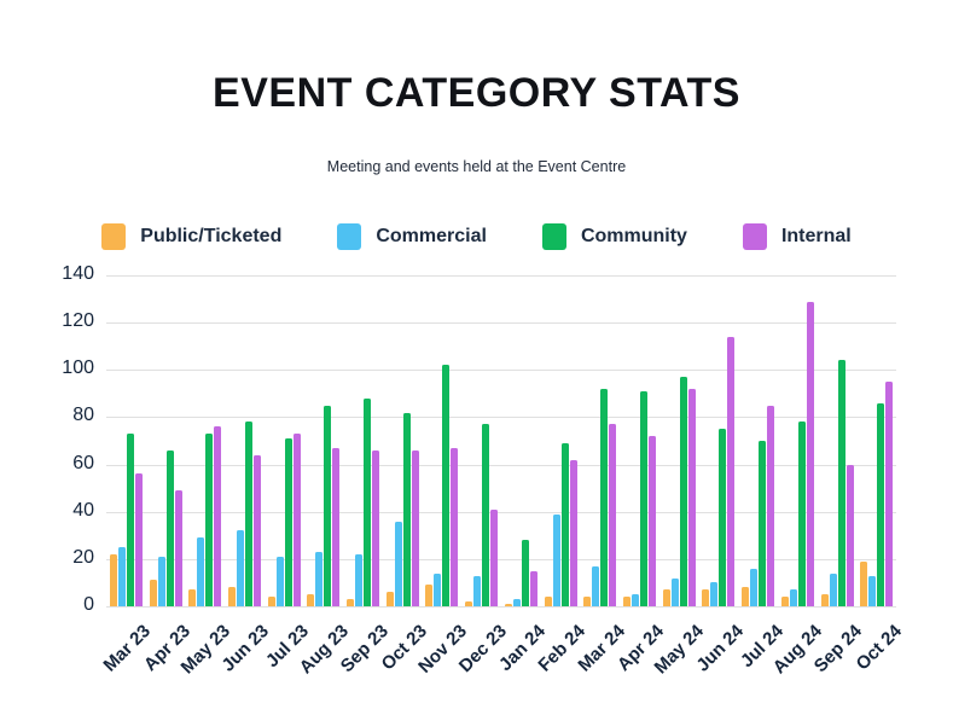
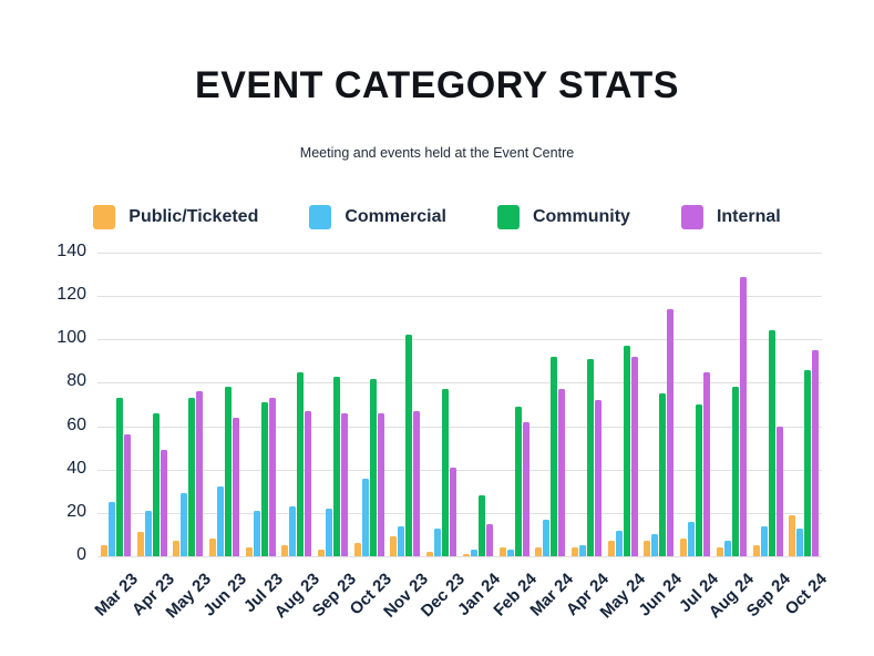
Public/Ticketed/Mar 23: 22 -> 5
Community/Sep 23: 88 -> 83
Commercial/Feb 24: 39 -> 3
